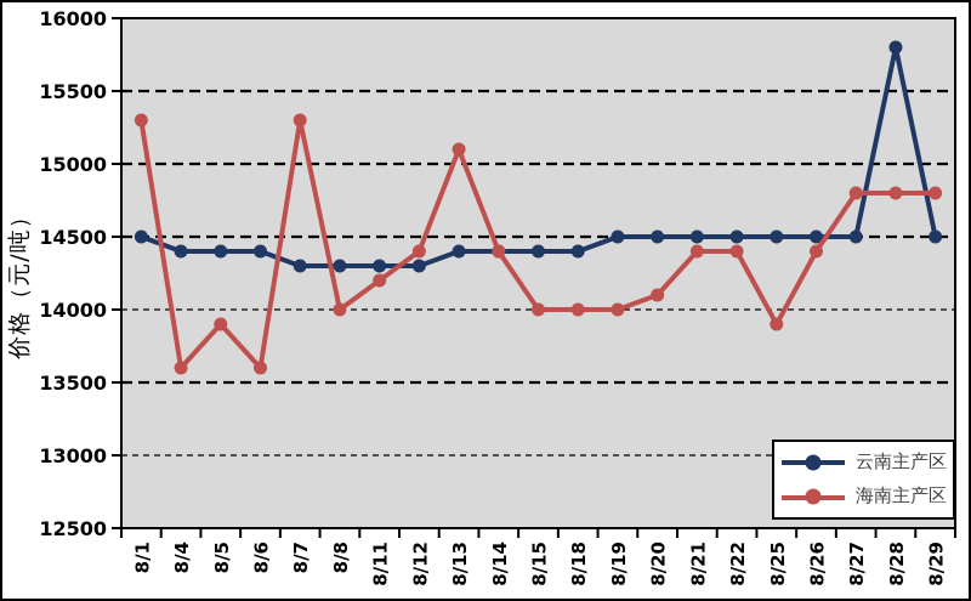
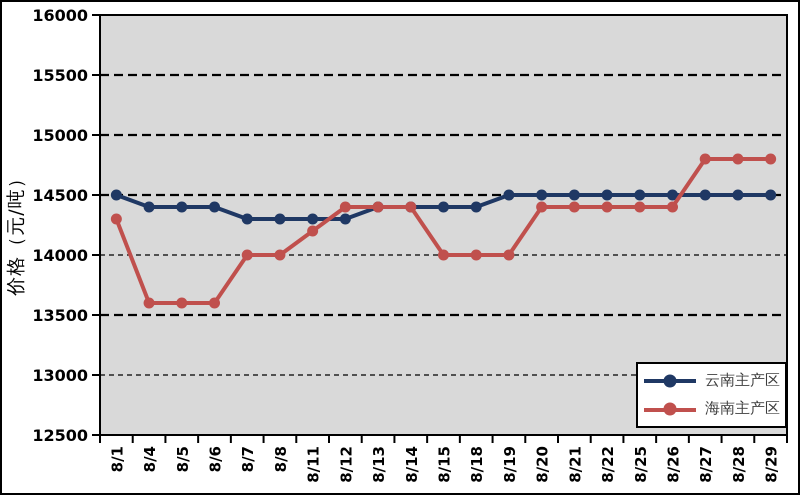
海南主产区/8/1: 15300 -> 14300
海南主产区/8/5: 13900 -> 13600
海南主产区/8/7: 15300 -> 14000
海南主产区/8/13: 15100 -> 14400
海南主产区/8/20: 14100 -> 14400
海南主产区/8/25: 13900 -> 14400
云南主产区/8/28: 15800 -> 14500
